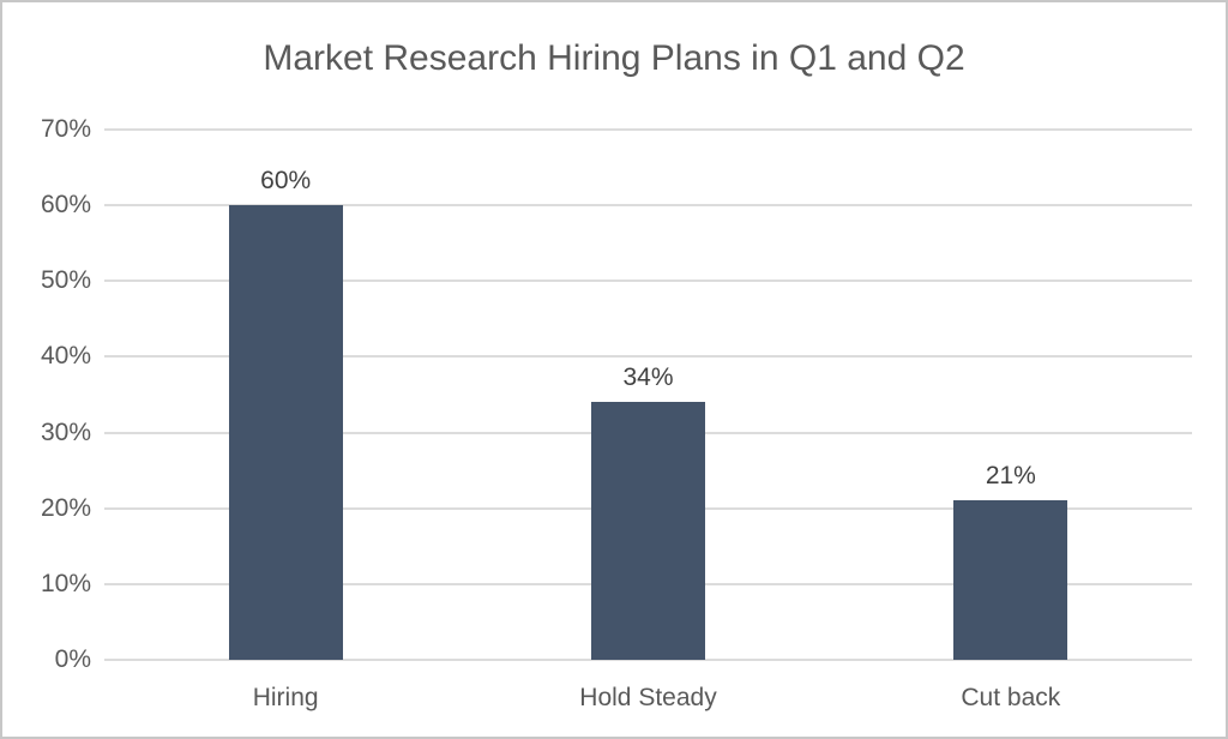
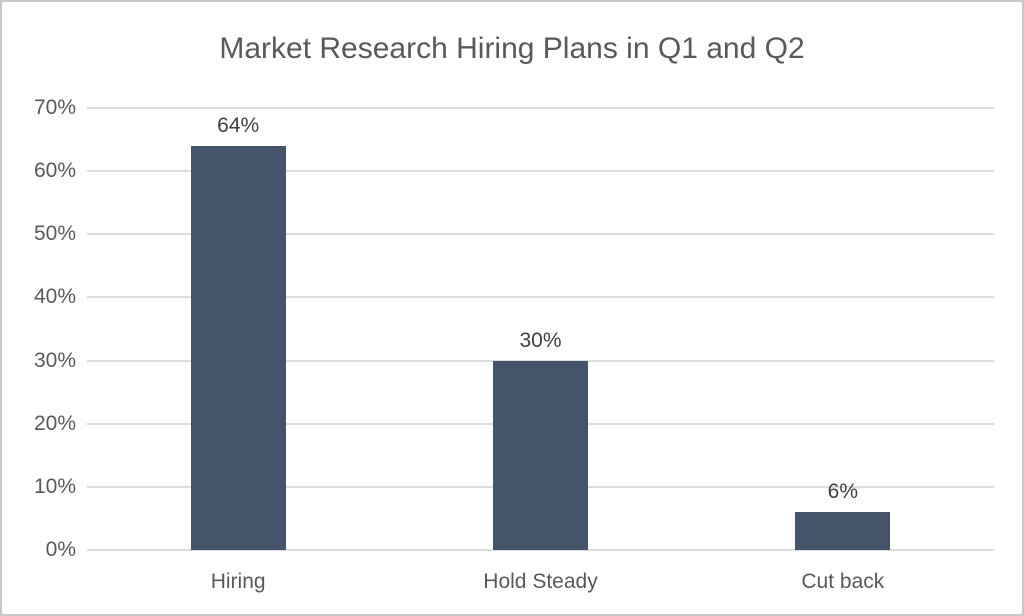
Hiring: 60% -> 64%
Hold Steady: 34% -> 30%
Cut back: 21% -> 6%
